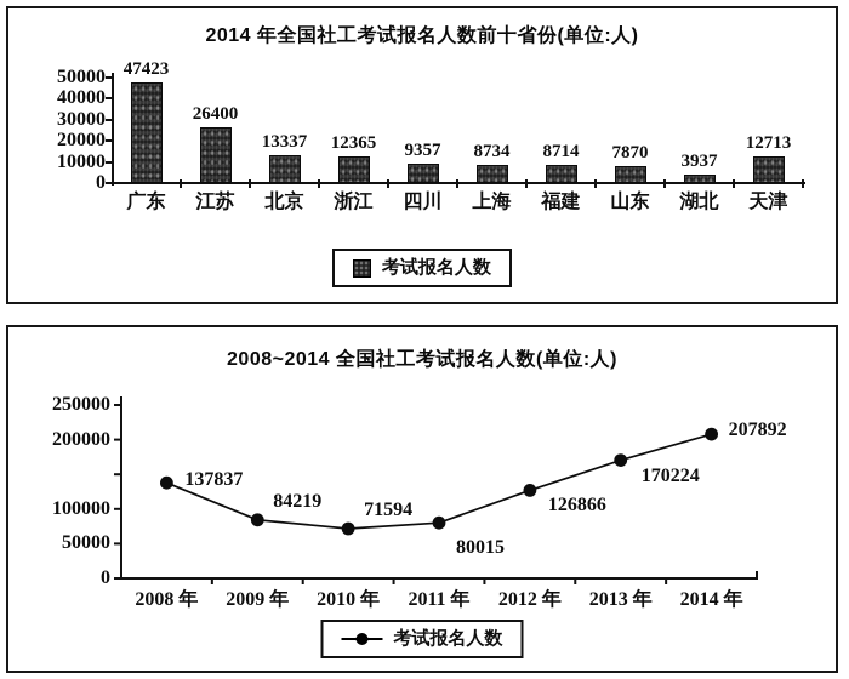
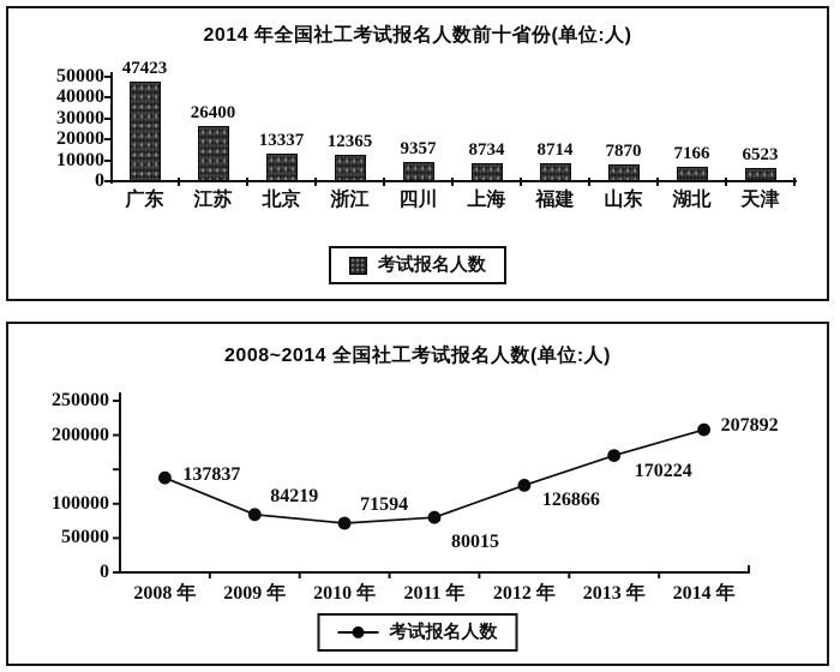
2014 年全国社工考试报名人数前十省份(单位:人)/湖北: 3937 -> 7166
2014 年全国社工考试报名人数前十省份(单位:人)/天津: 12713 -> 6523
